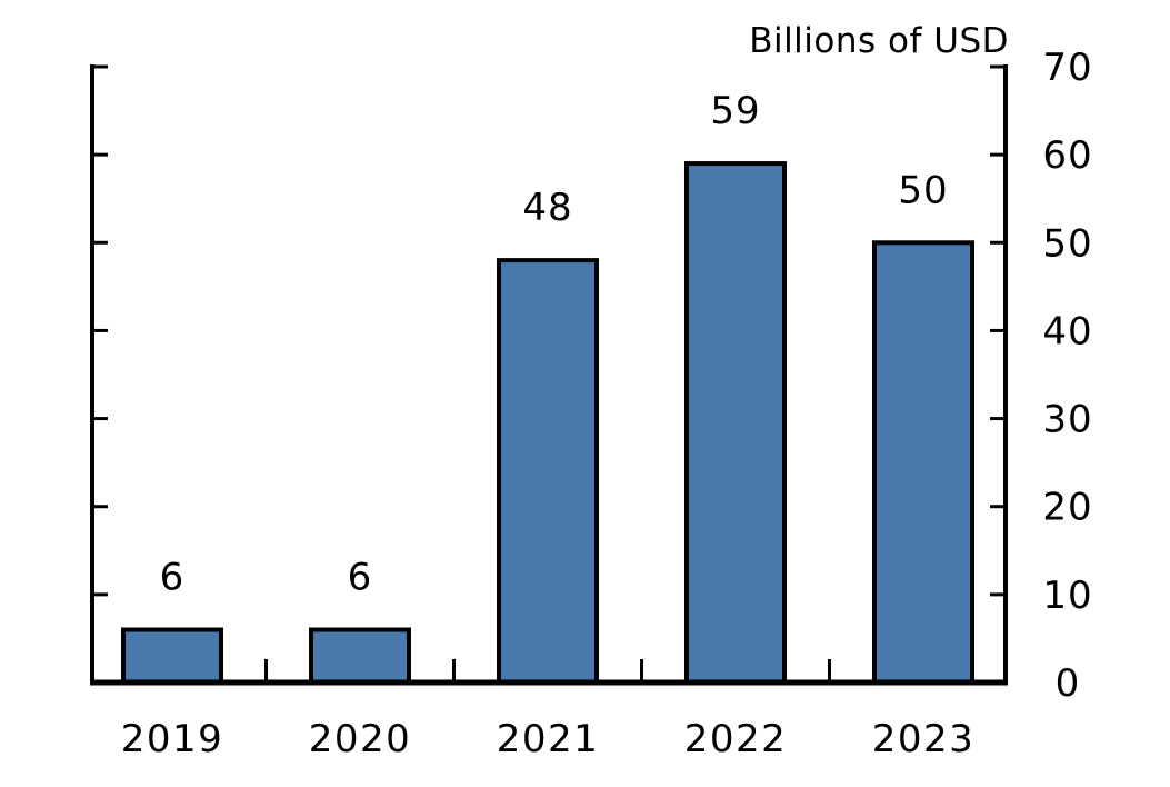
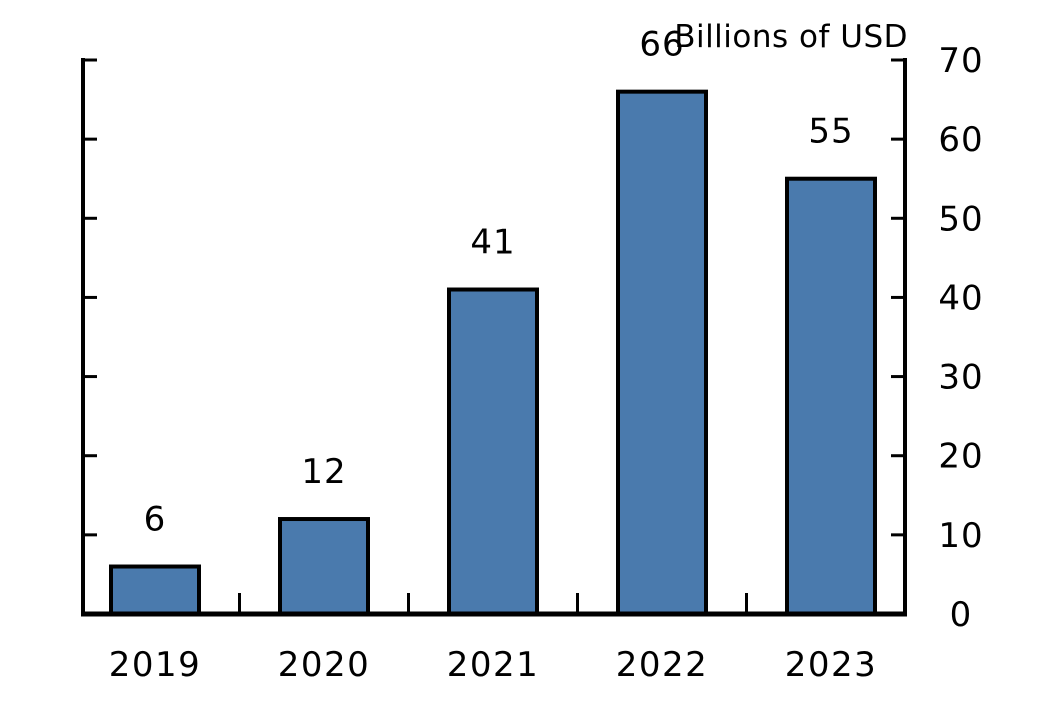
2020: 6 -> 12
2021: 48 -> 41
2022: 59 -> 66
2023: 50 -> 55
